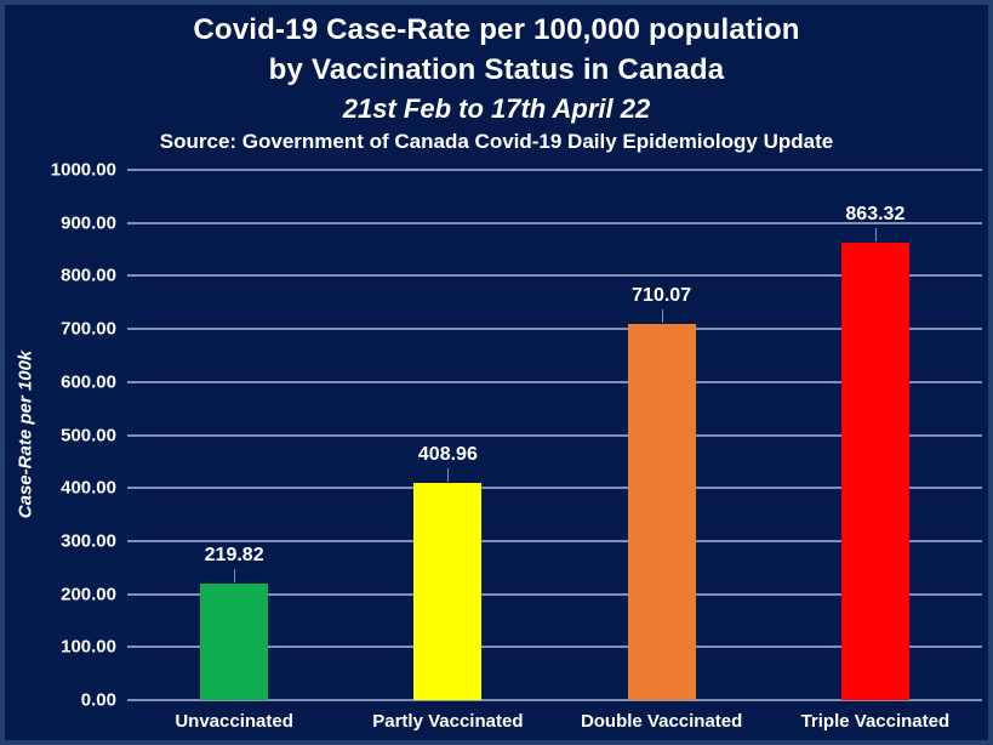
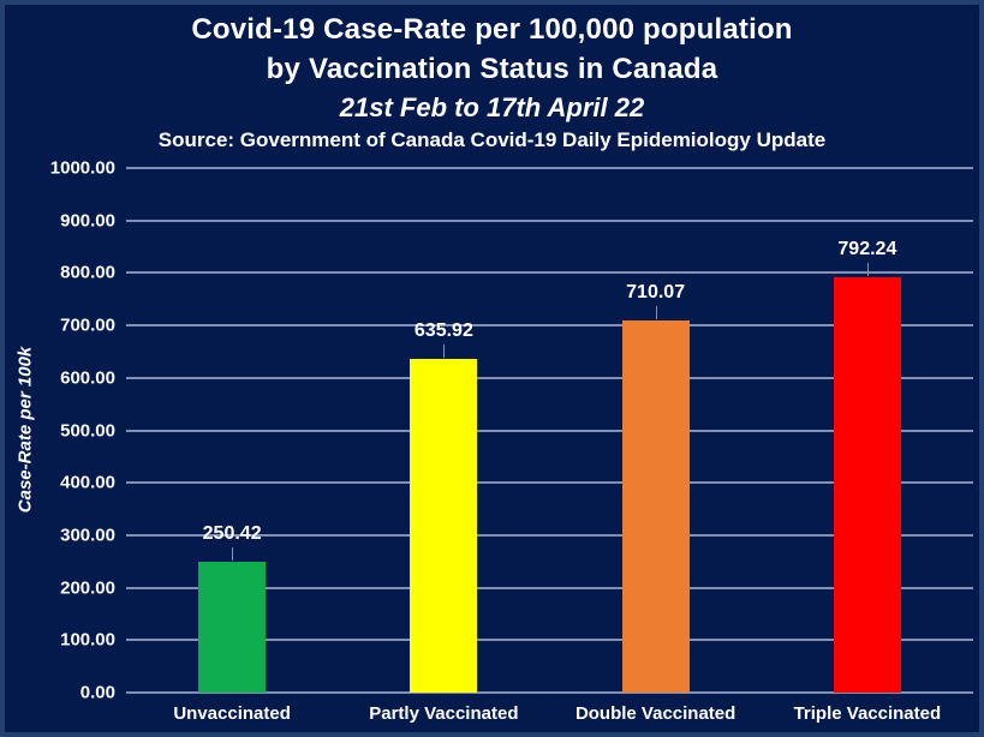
Unvaccinated: 219.82 -> 250.42
Partly Vaccinated: 408.96 -> 635.92
Triple Vaccinated: 863.32 -> 792.24
